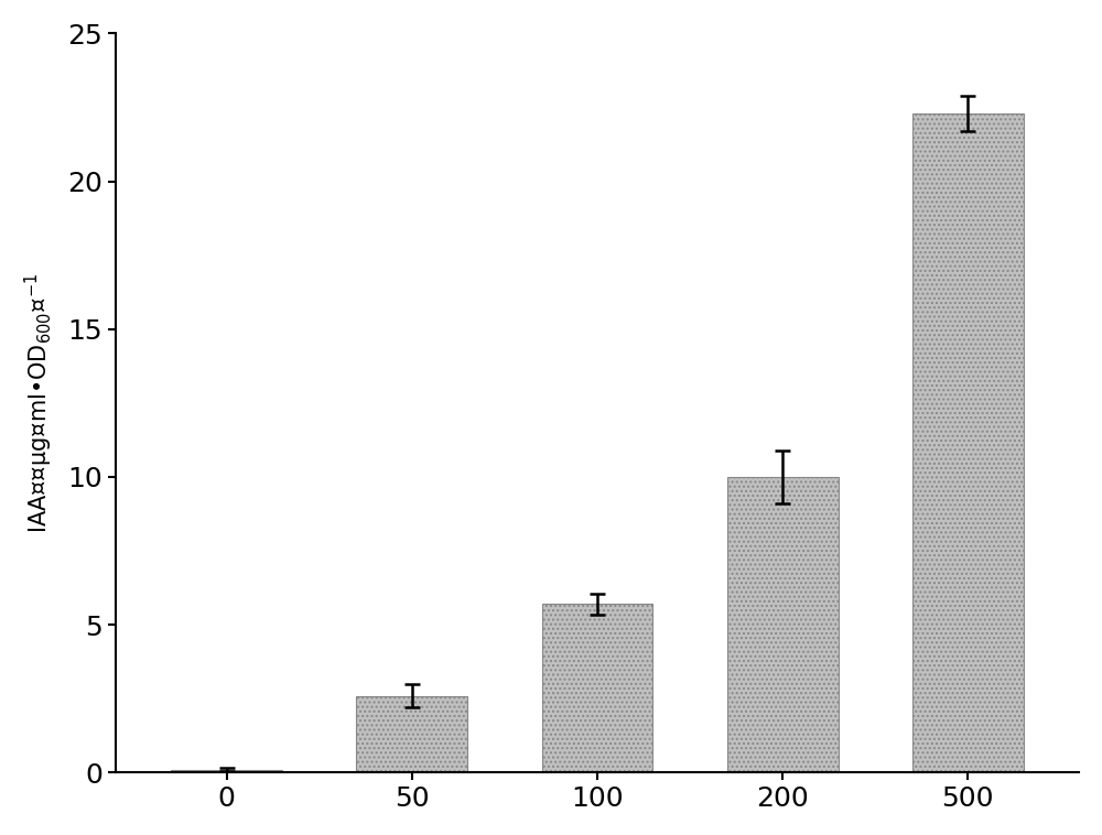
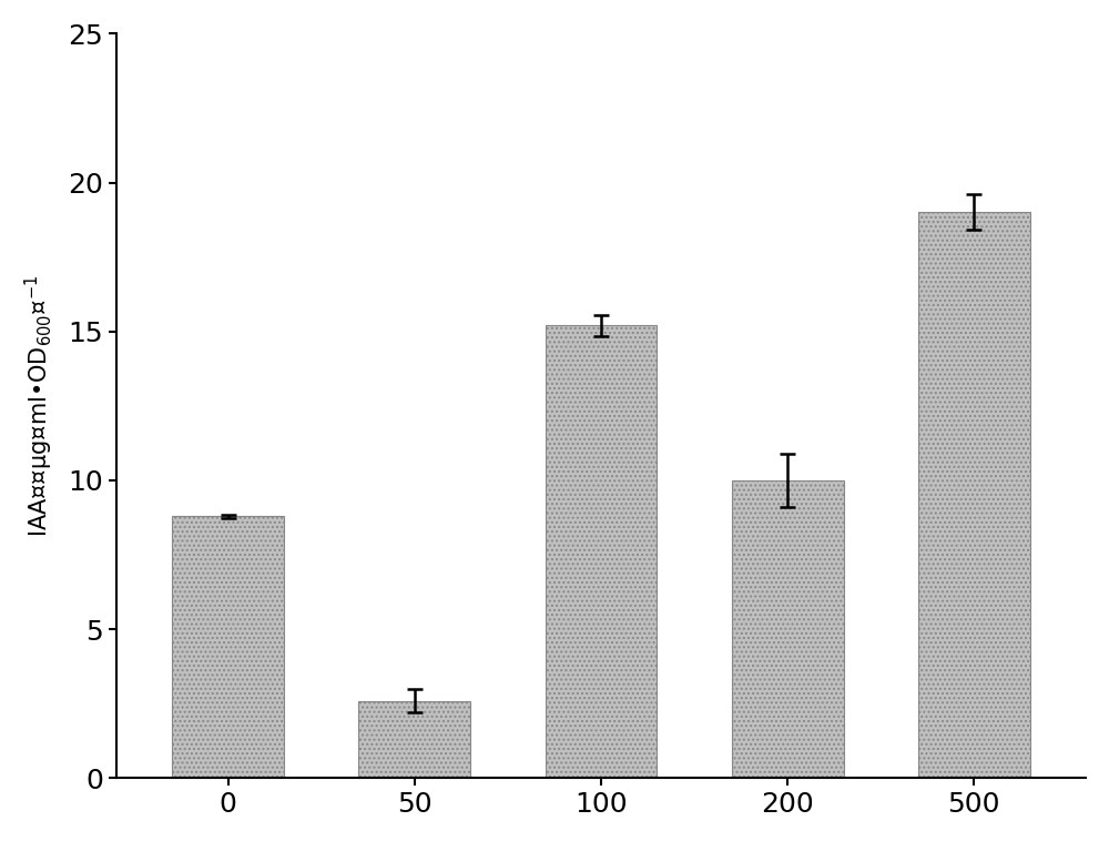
0: 0.1 -> 8.8
100: 5.7 -> 15.2
500: 22.3 -> 19.0
